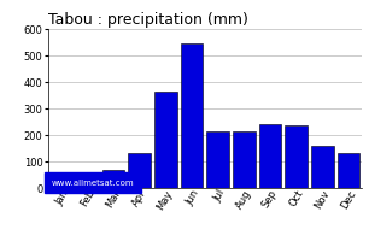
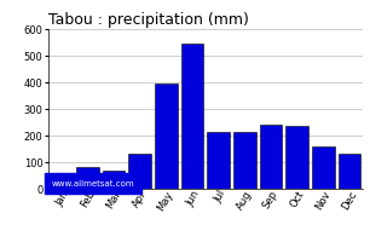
Feb: 45 -> 80
May: 365 -> 395
